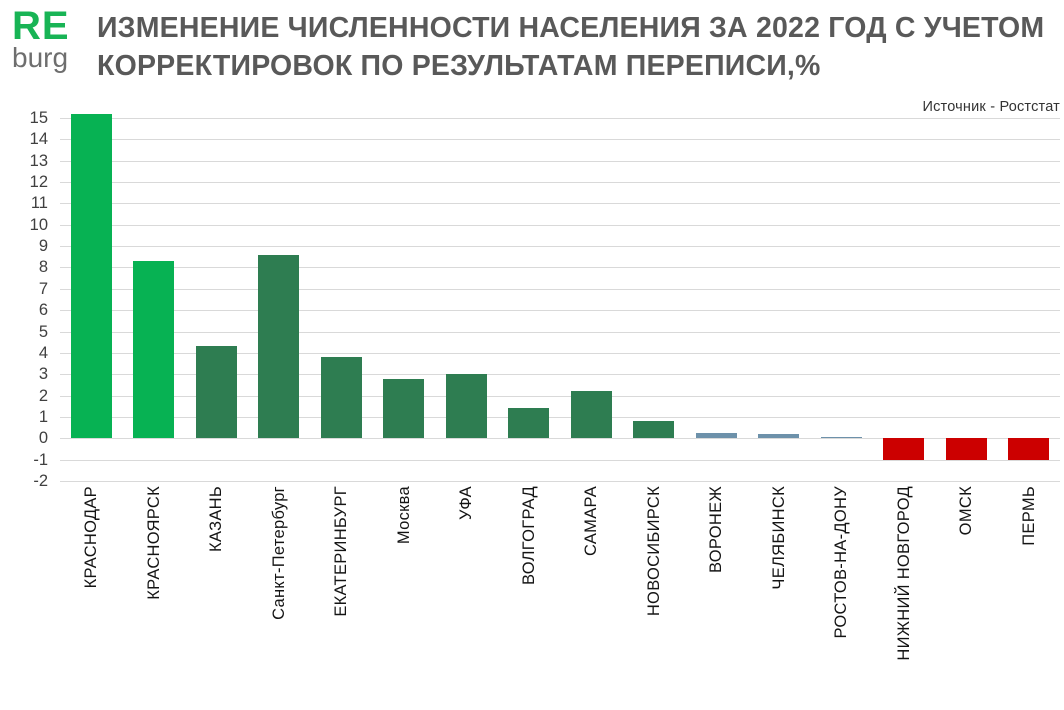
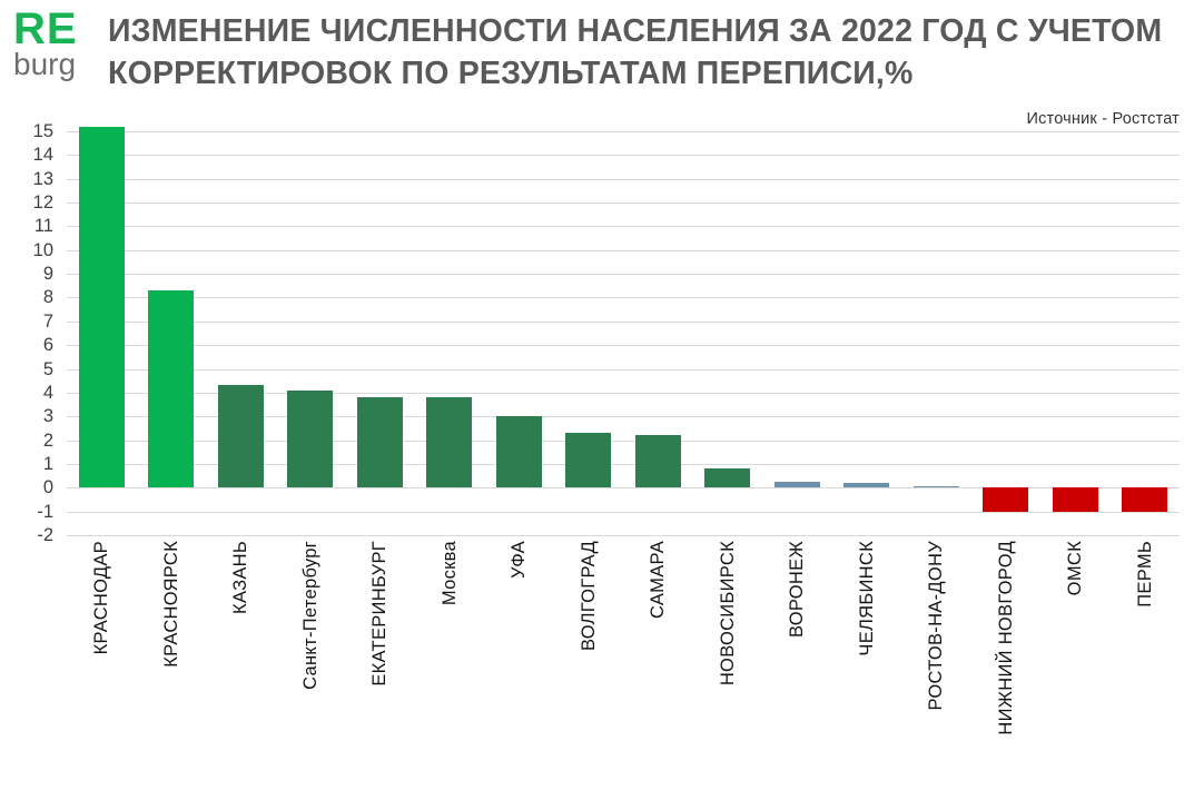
Санкт-Петербург: 8.6 -> 4.1
Москва: 2.8 -> 3.8
ВОЛГОГРАД: 1.4 -> 2.3
